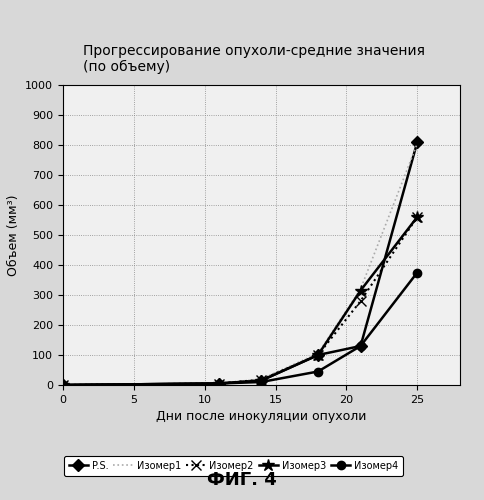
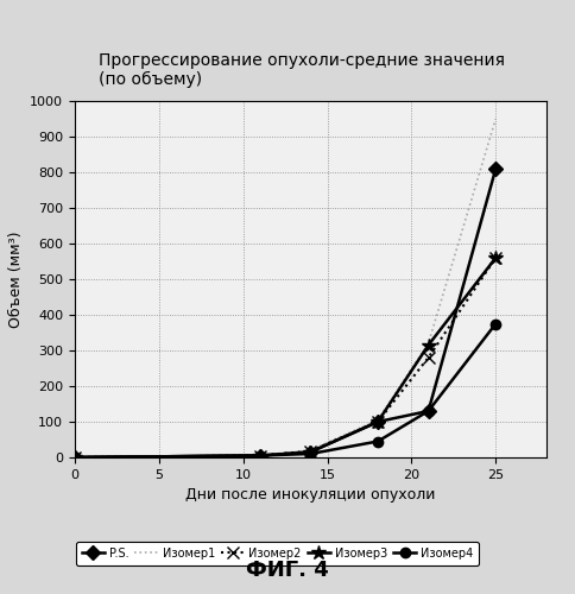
Изомер1/25: 805 -> 950
